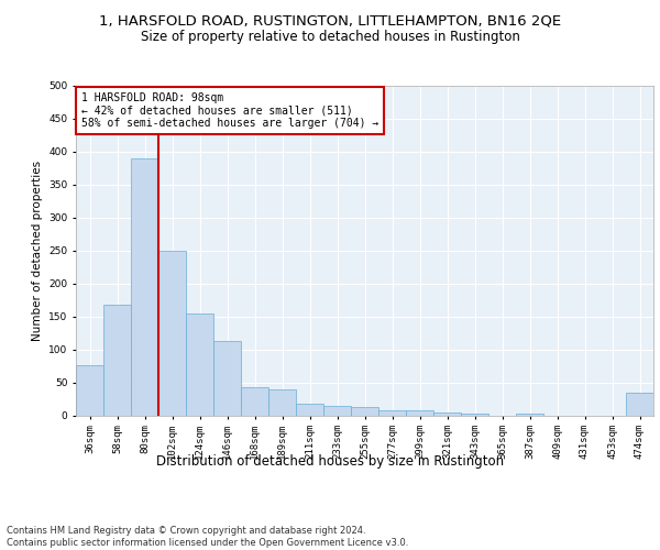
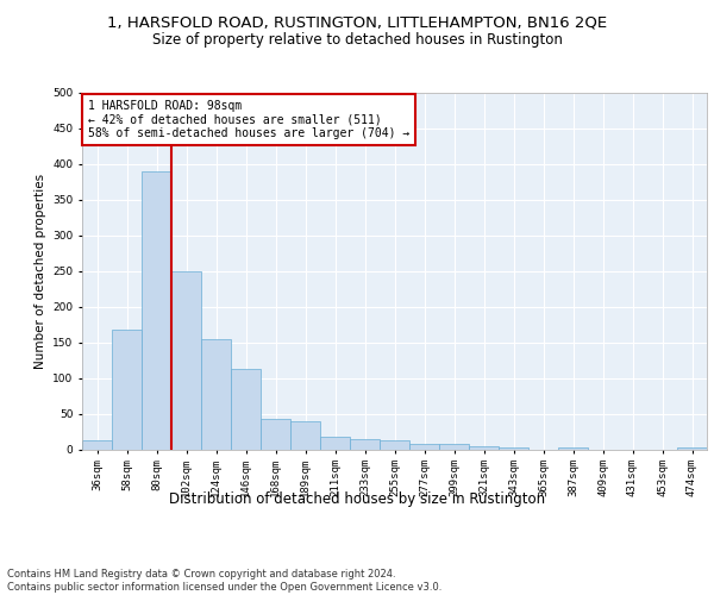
36sqm: 76 -> 12
474sqm: 34 -> 3
